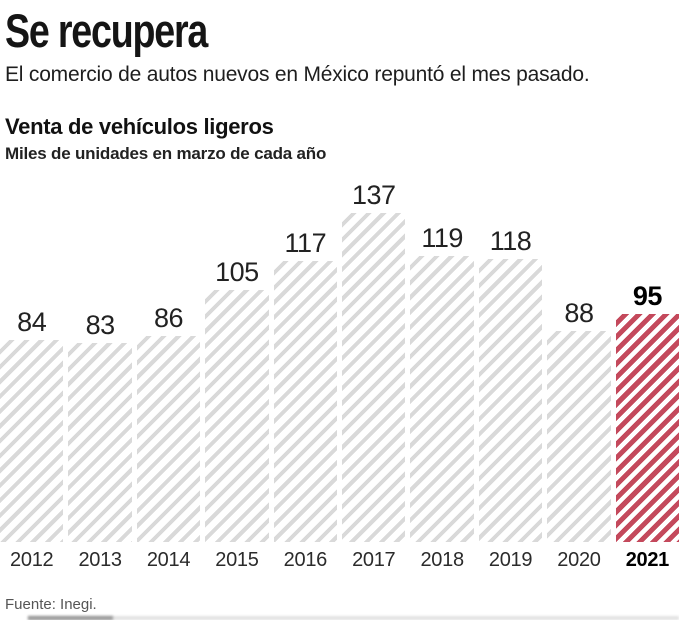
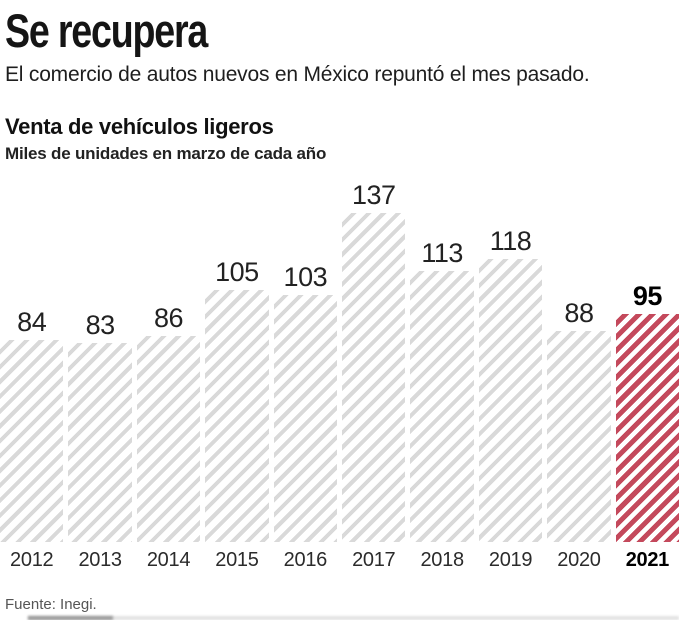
2016: 117 -> 103
2018: 119 -> 113
